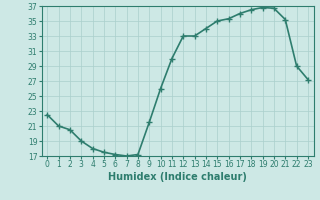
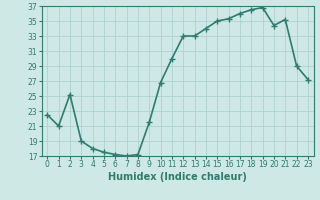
2: 20.5 -> 25.2
10: 26.0 -> 26.8
20: 36.7 -> 34.4
